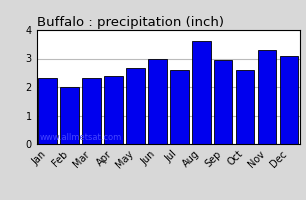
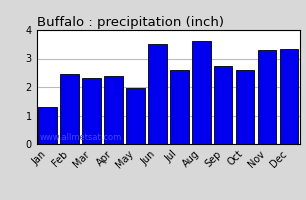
Jan: 2.30 -> 1.30
Feb: 2.00 -> 2.45
May: 2.65 -> 1.95
Jun: 3.00 -> 3.50
Sep: 2.95 -> 2.75
Dec: 3.10 -> 3.35
